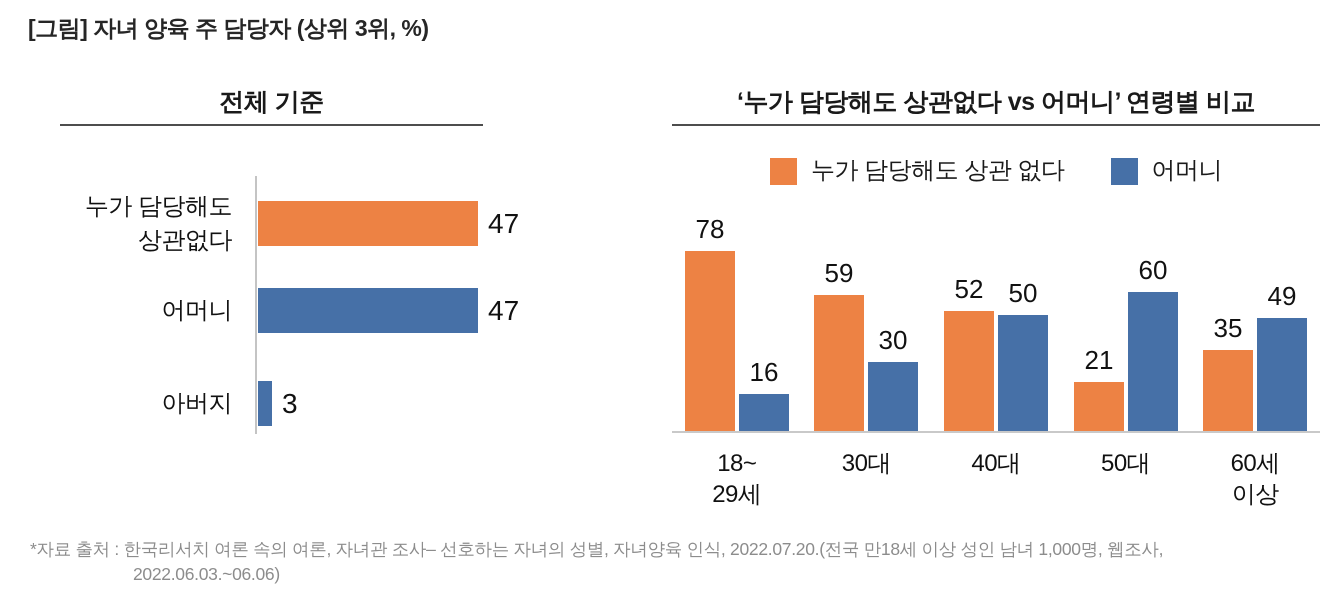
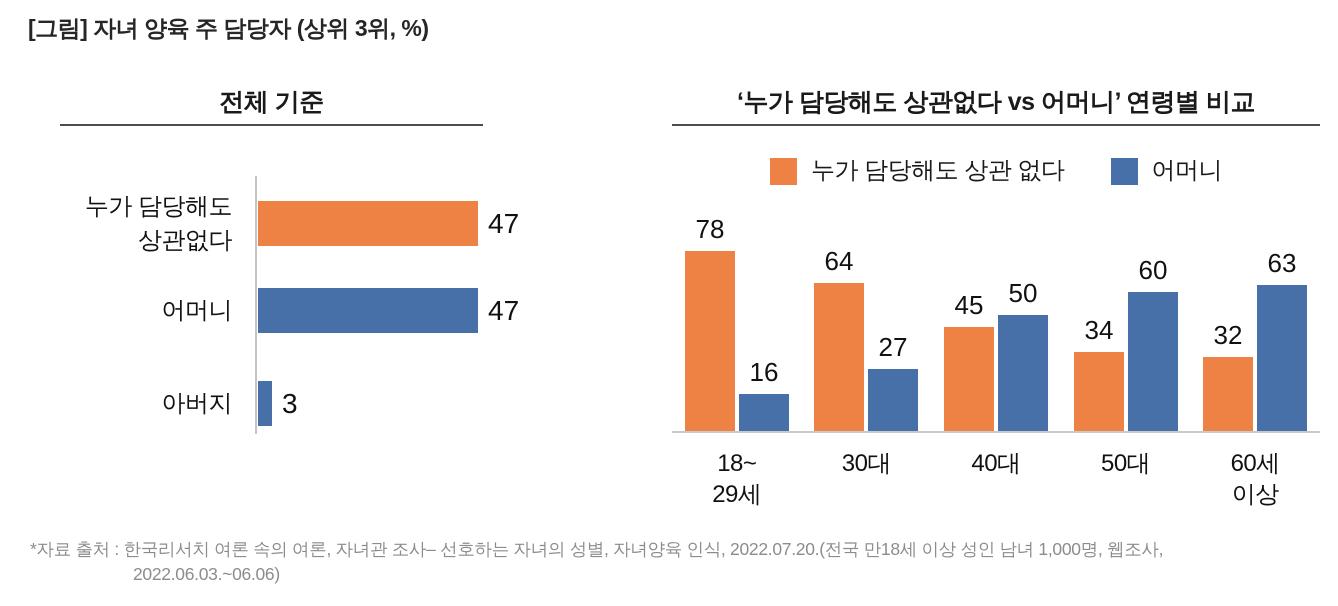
‘누가 담당해도 상관없다 vs 어머니’ 연령별 비교/누가 담당해도 상관 없다/30대: 59 -> 64
‘누가 담당해도 상관없다 vs 어머니’ 연령별 비교/어머니/30대: 30 -> 27
‘누가 담당해도 상관없다 vs 어머니’ 연령별 비교/누가 담당해도 상관 없다/40대: 52 -> 45
‘누가 담당해도 상관없다 vs 어머니’ 연령별 비교/누가 담당해도 상관 없다/50대: 21 -> 34
‘누가 담당해도 상관없다 vs 어머니’ 연령별 비교/누가 담당해도 상관 없다/60세 이상: 35 -> 32
‘누가 담당해도 상관없다 vs 어머니’ 연령별 비교/어머니/60세 이상: 49 -> 63
